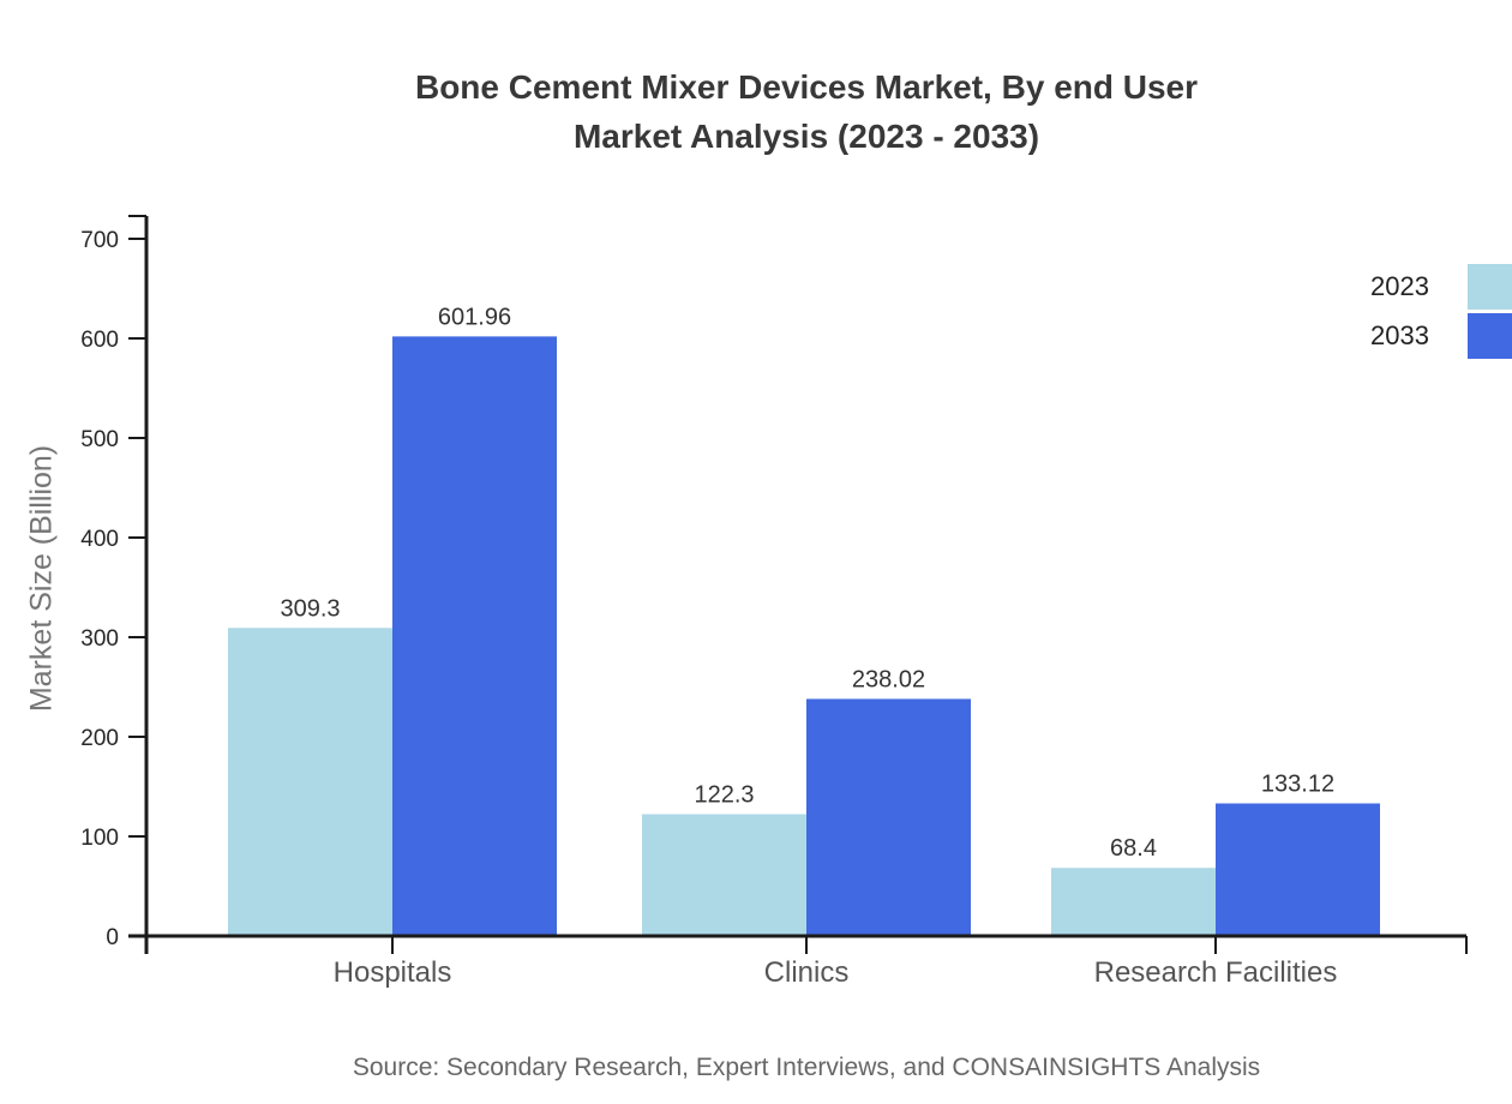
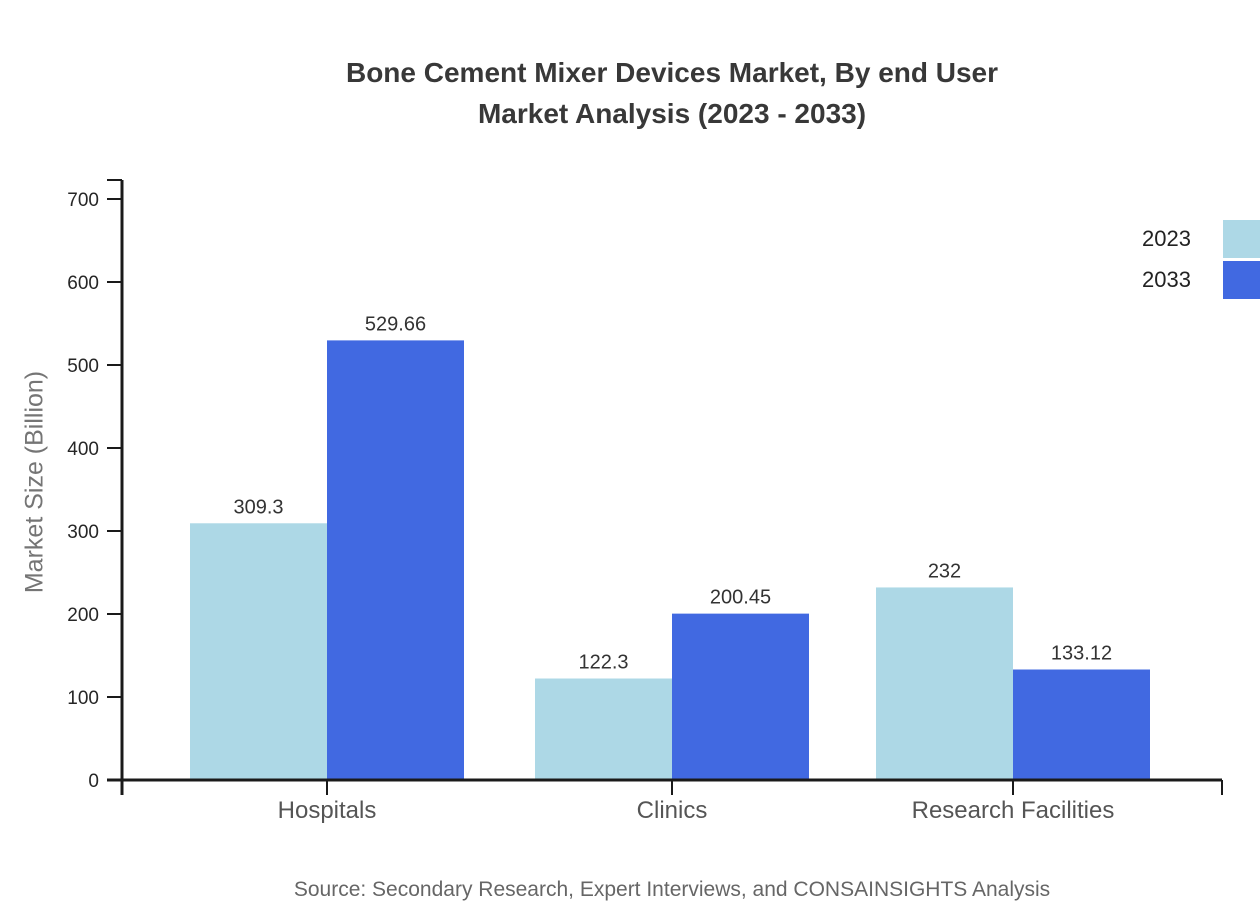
2033/Hospitals: 601.96 -> 529.66
2033/Clinics: 238.02 -> 200.45
2023/Research Facilities: 68.4 -> 232
